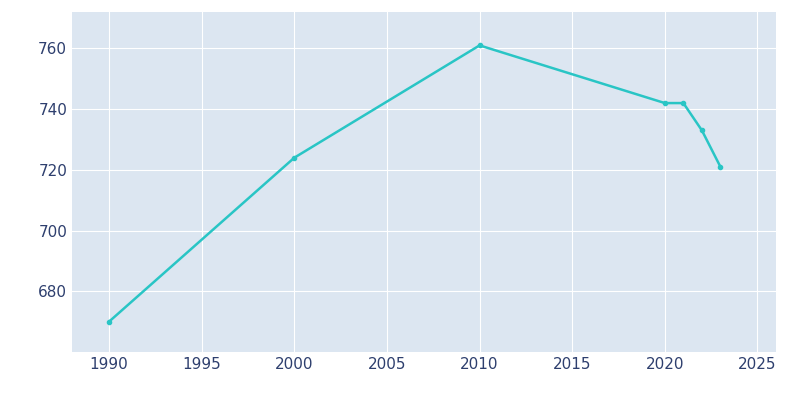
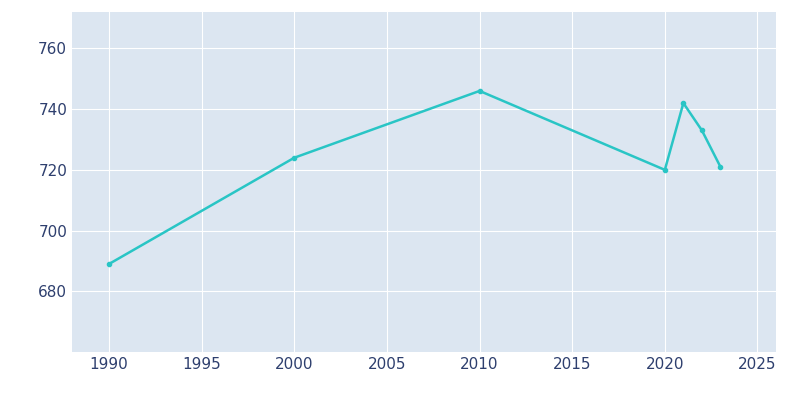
1990: 670 -> 689
2010: 761 -> 746
2020: 742 -> 720
